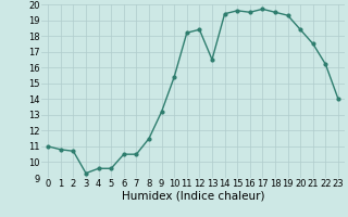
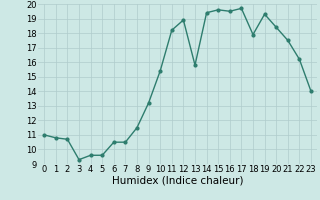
12: 18.4 -> 18.9
13: 16.5 -> 15.8
18: 19.5 -> 17.9
